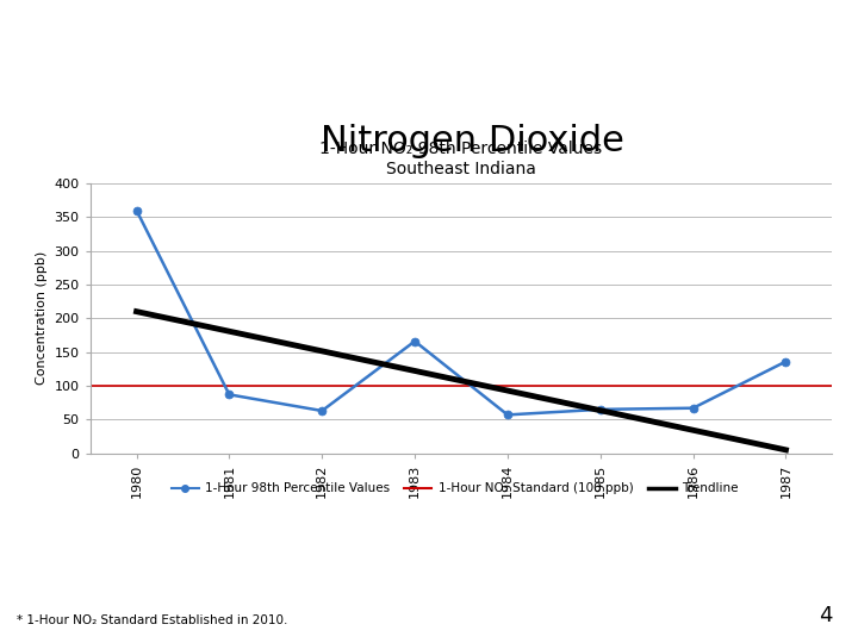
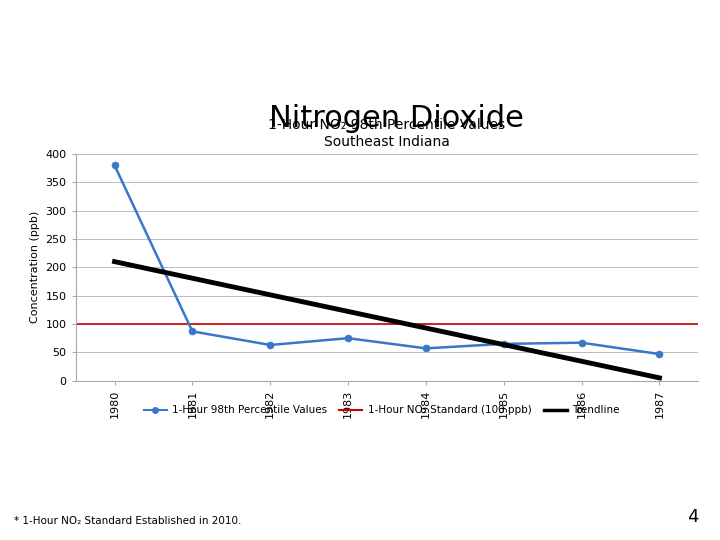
1980: 360 -> 380
1983: 166 -> 75
1987: 136 -> 47
